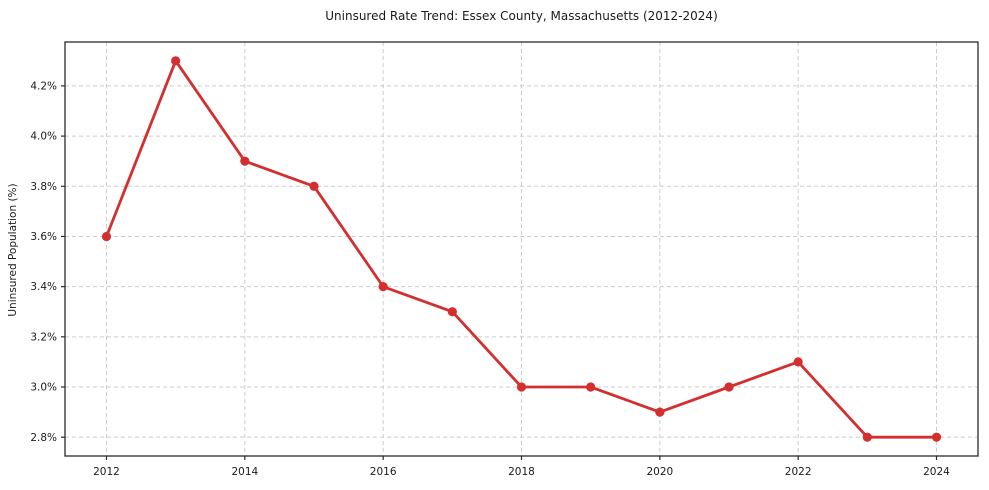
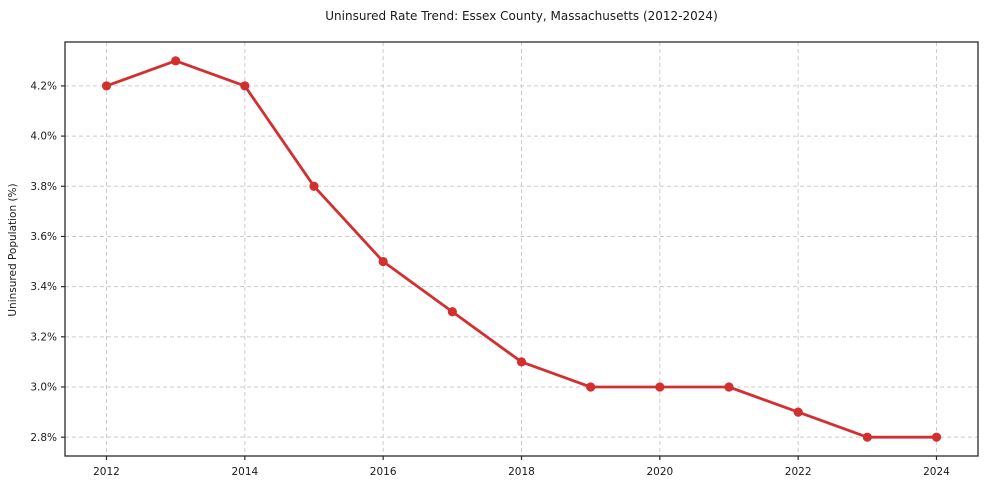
2012: 3.6% -> 4.2%
2014: 3.9% -> 4.2%
2016: 3.4% -> 3.5%
2018: 3.0% -> 3.1%
2020: 2.9% -> 3.0%
2022: 3.1% -> 2.9%
